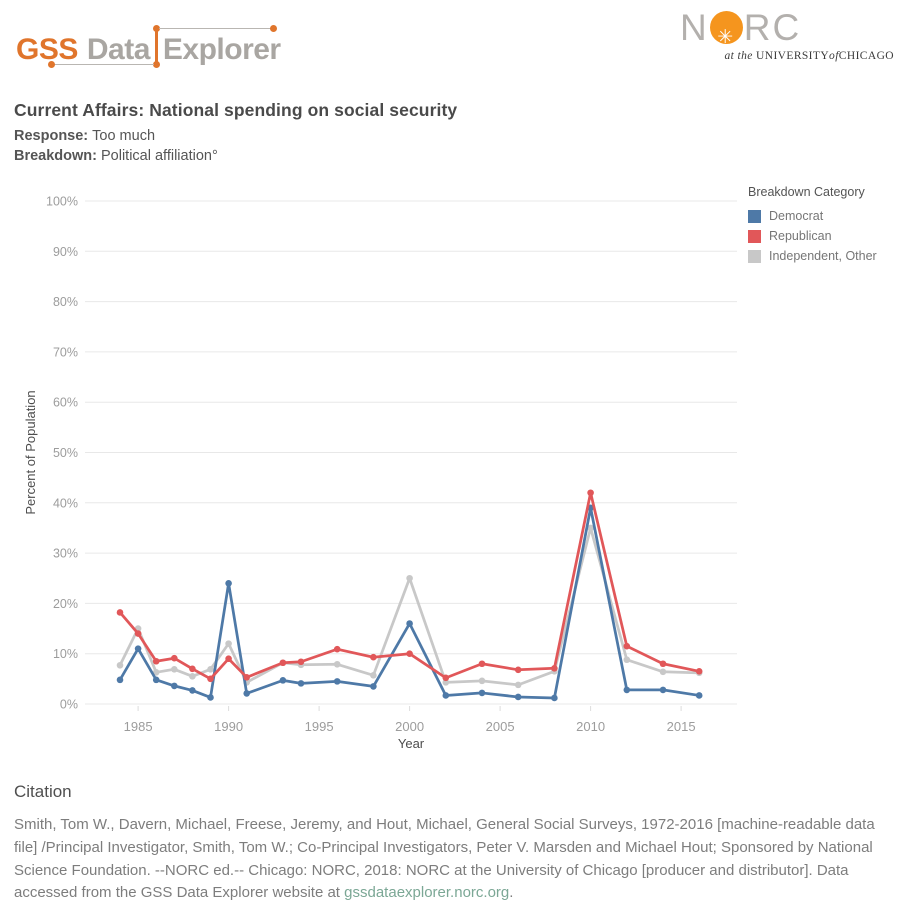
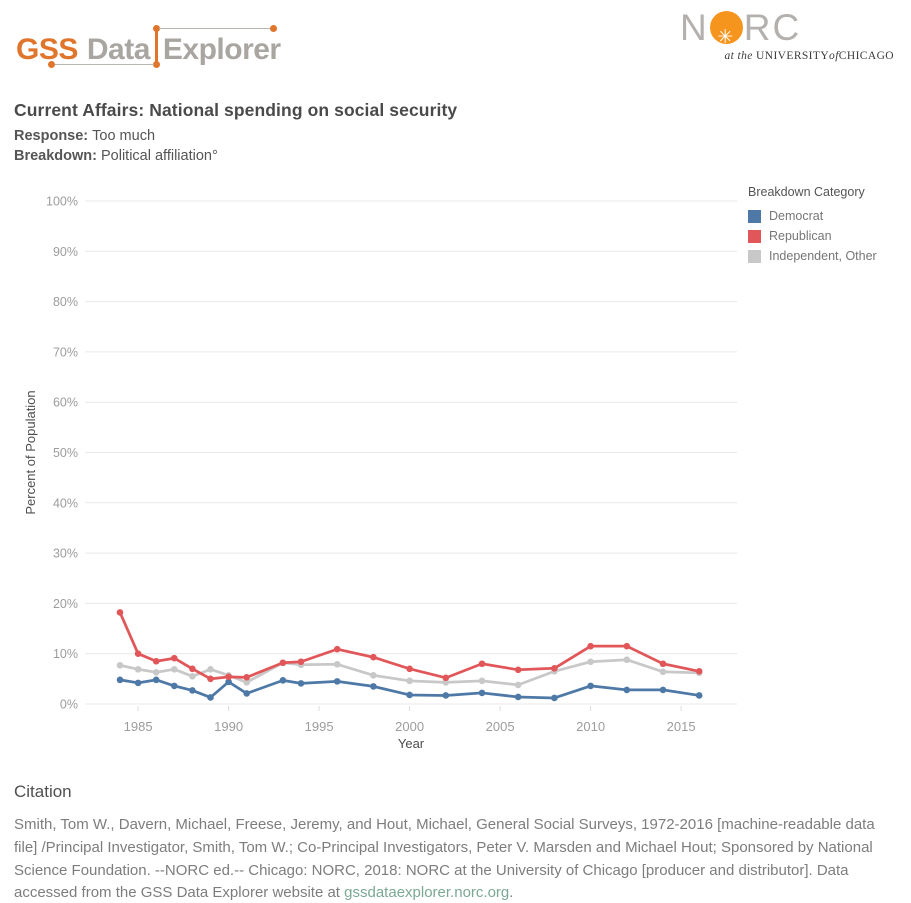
Democrat/1985: 11% -> 4%
Republican/1985: 14% -> 10%
Independent, Other/1985: 15% -> 7%
Democrat/1990: 24% -> 4%
Republican/1990: 9% -> 5%
Independent, Other/1990: 12% -> 6%
Democrat/2000: 16% -> 2%
Republican/2000: 10% -> 7%
Independent, Other/2000: 25% -> 5%
Democrat/2010: 39% -> 4%
Republican/2010: 42% -> 12%
Independent, Other/2010: 35% -> 8%
